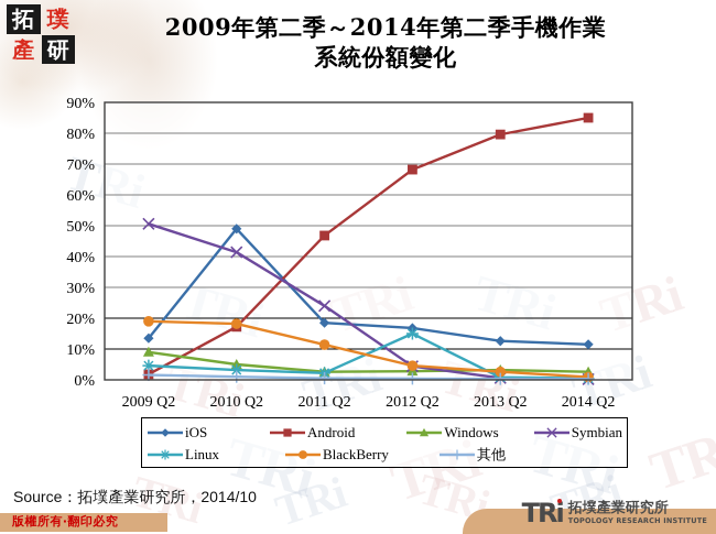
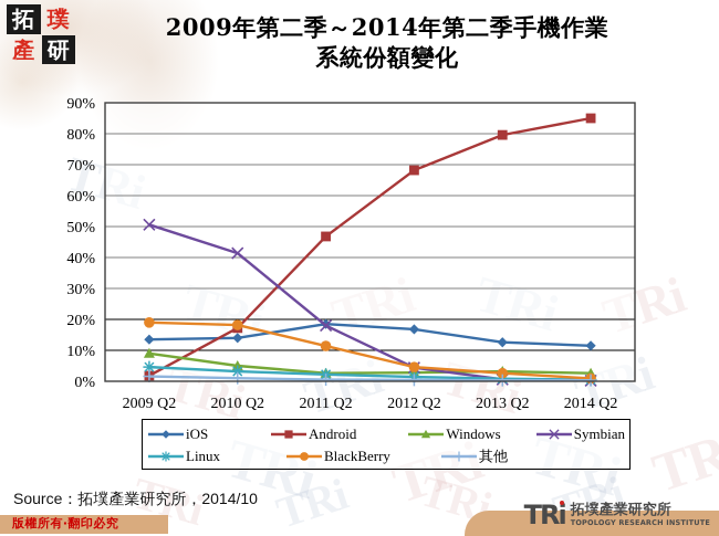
iOS/2010 Q2: 49% -> 14%
Symbian/2011 Q2: 24% -> 18%
Linux/2012 Q2: 15% -> 1%
